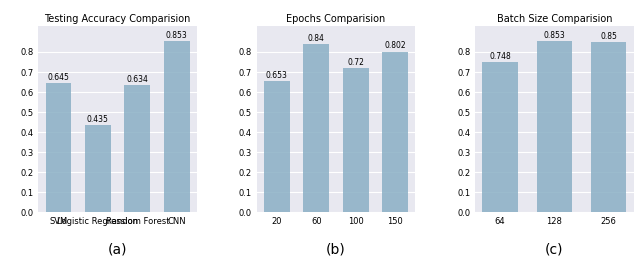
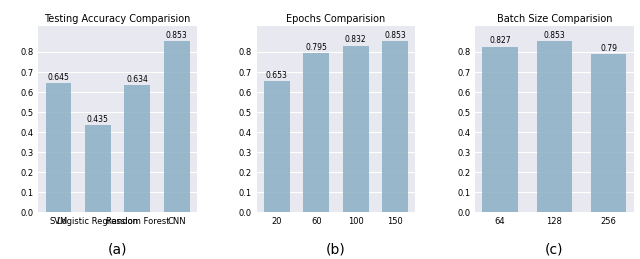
Epochs Comparision/60: 0.84 -> 0.795
Epochs Comparision/100: 0.72 -> 0.832
Epochs Comparision/150: 0.802 -> 0.853
Batch Size Comparision/64: 0.748 -> 0.827
Batch Size Comparision/256: 0.85 -> 0.79
